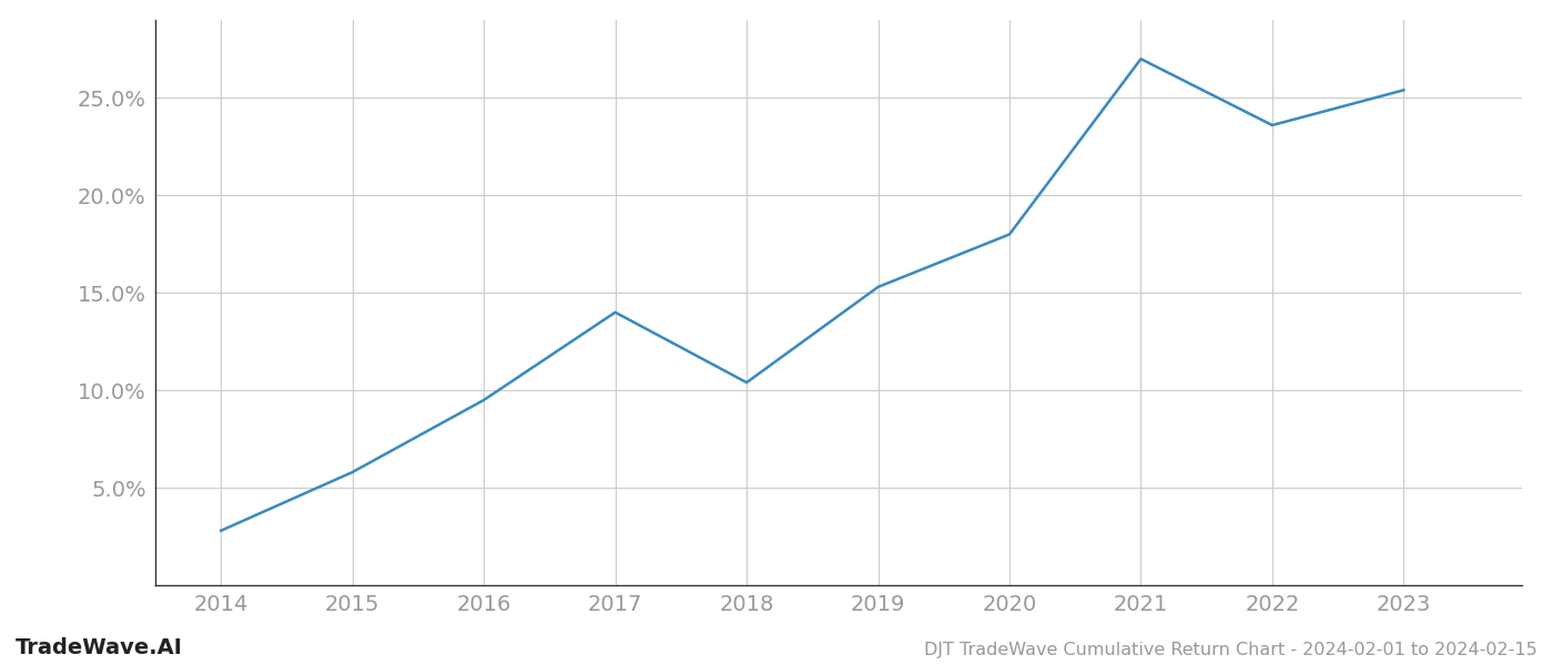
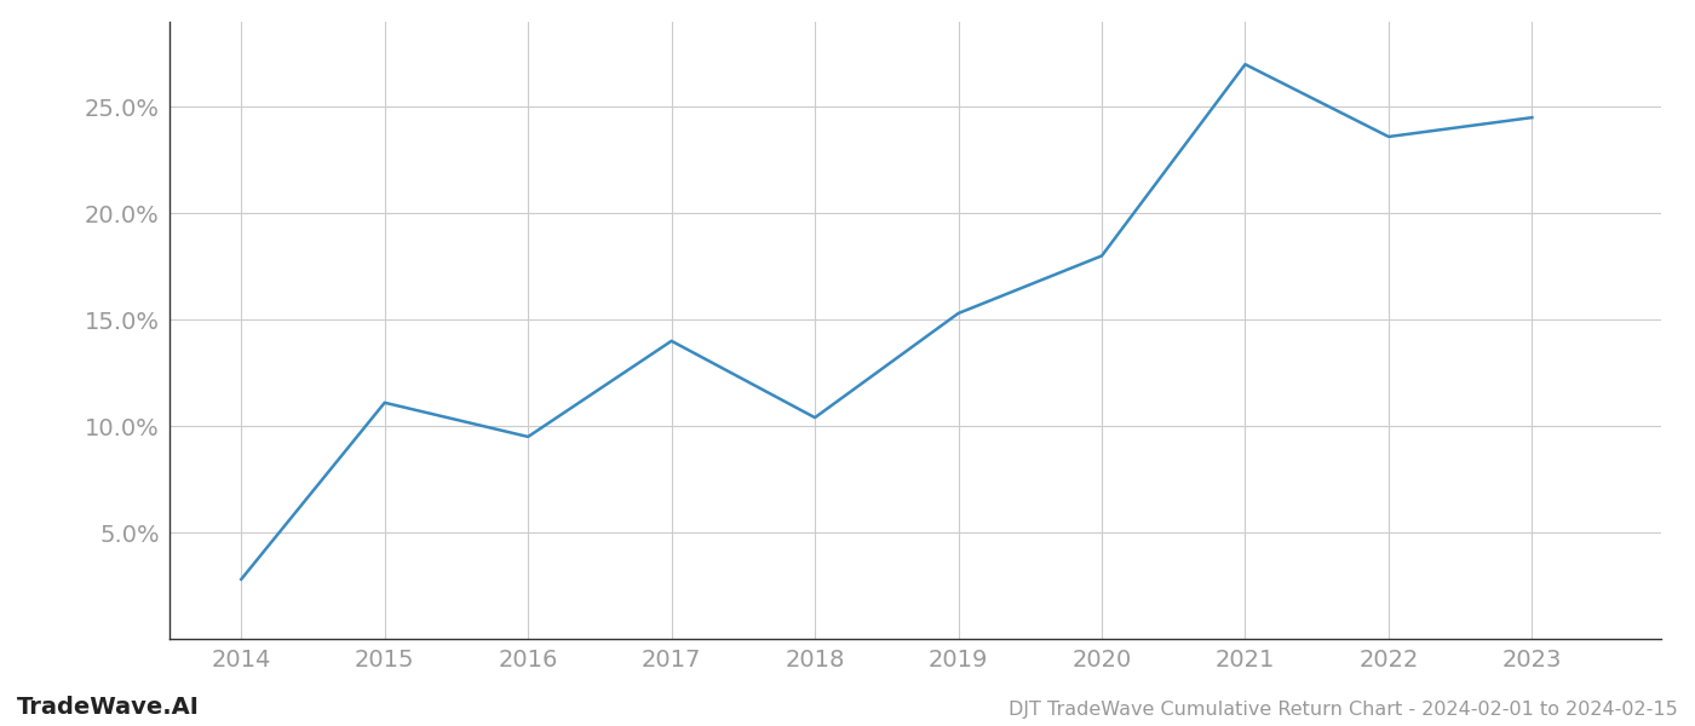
2015: 5.8% -> 11.1%
2023: 25.4% -> 24.5%
